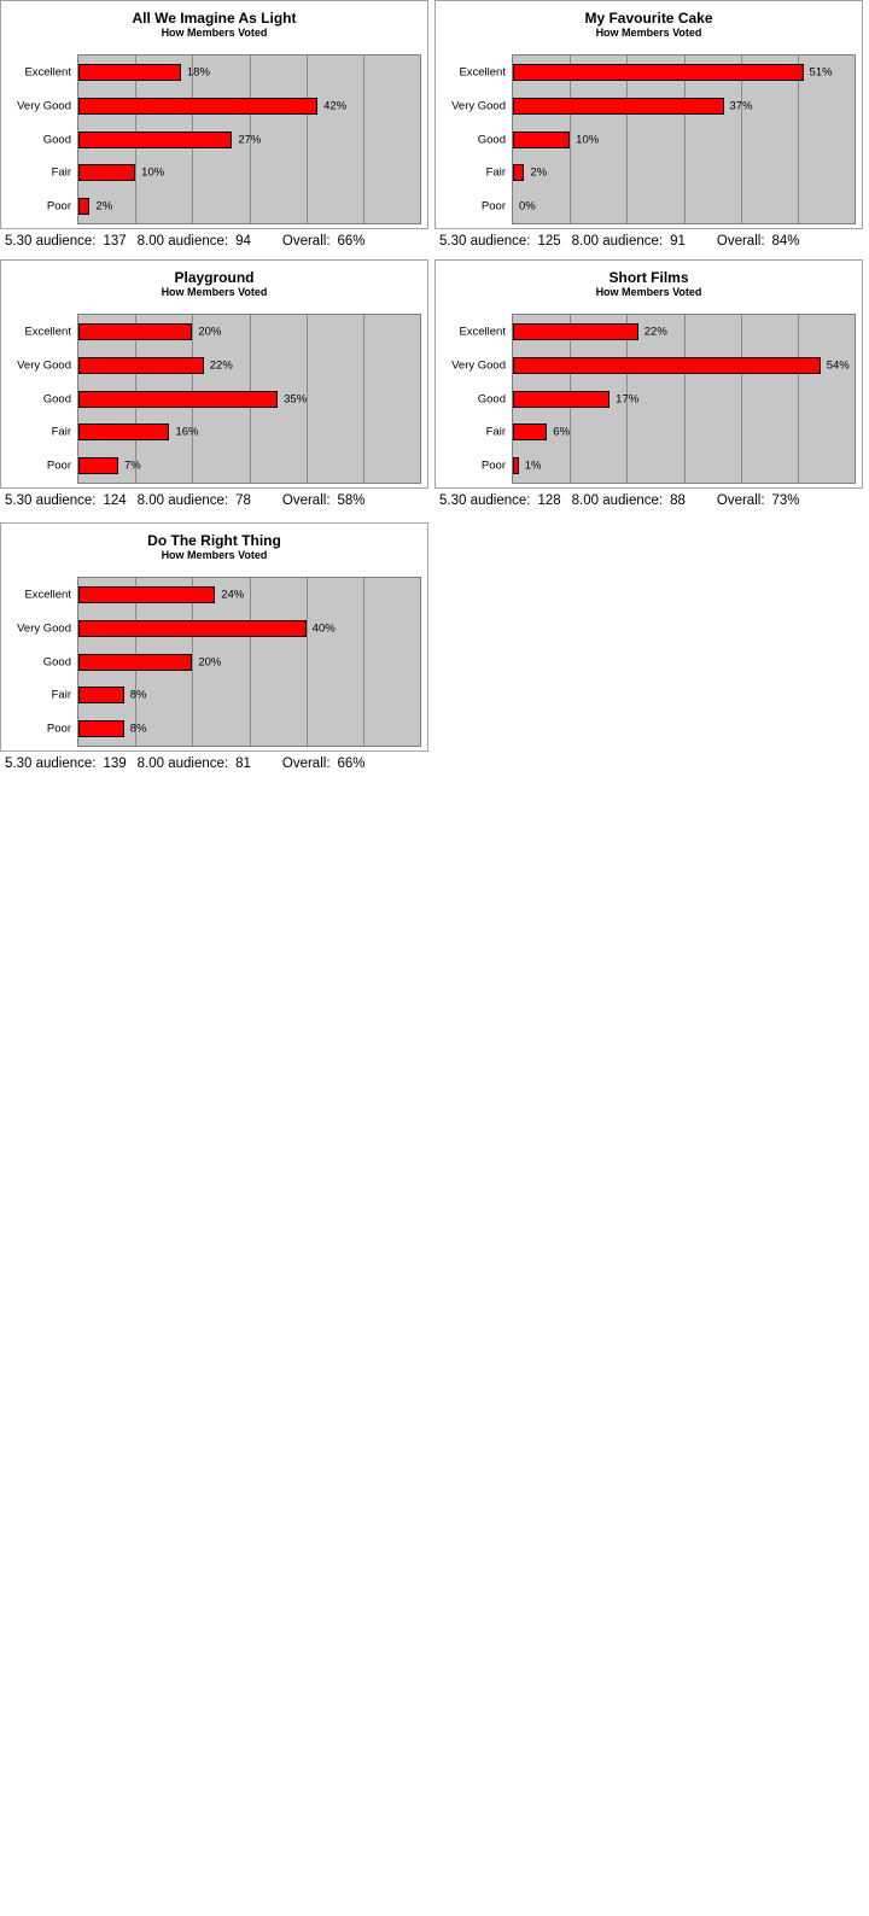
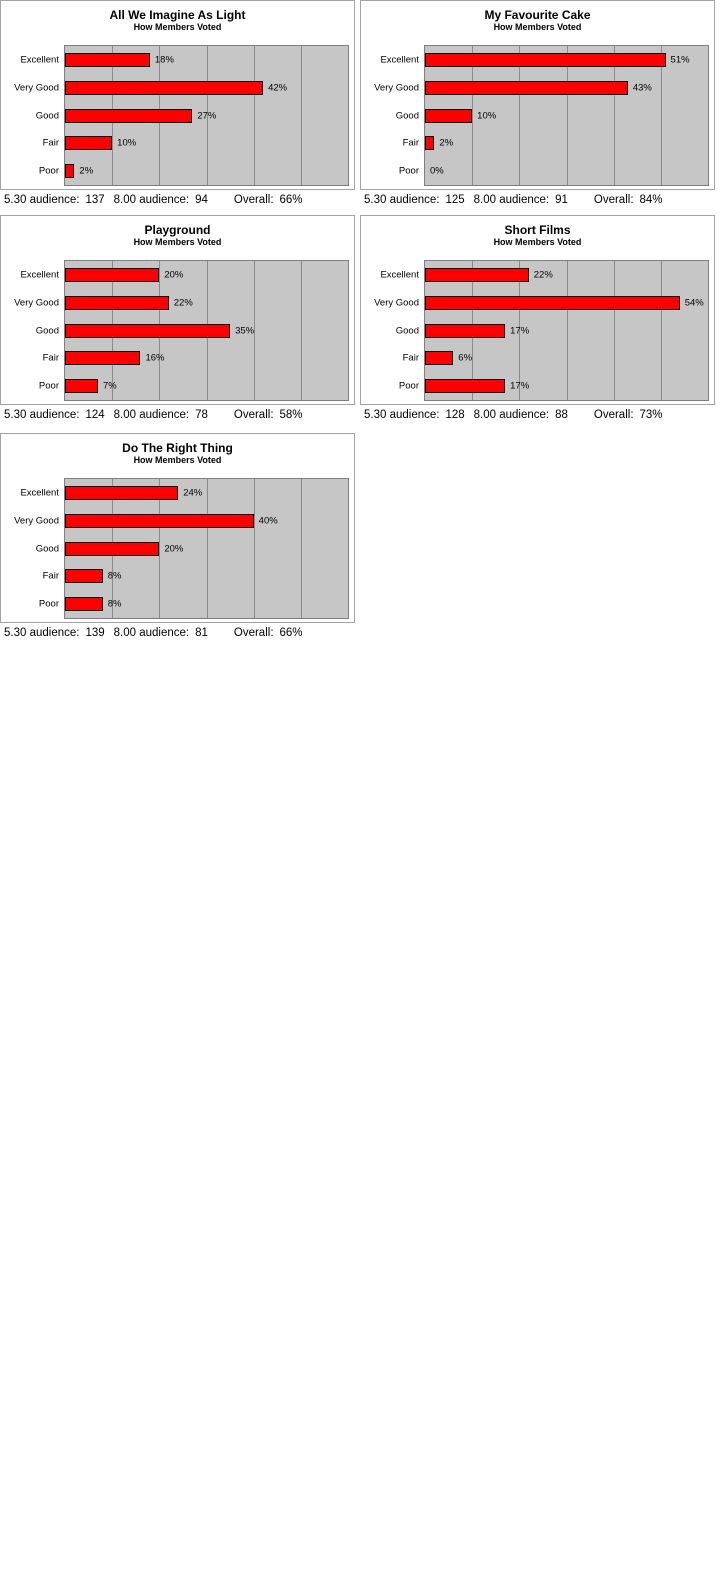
My Favourite Cake/Very Good: 37% -> 43%
Short Films/Poor: 1% -> 17%
